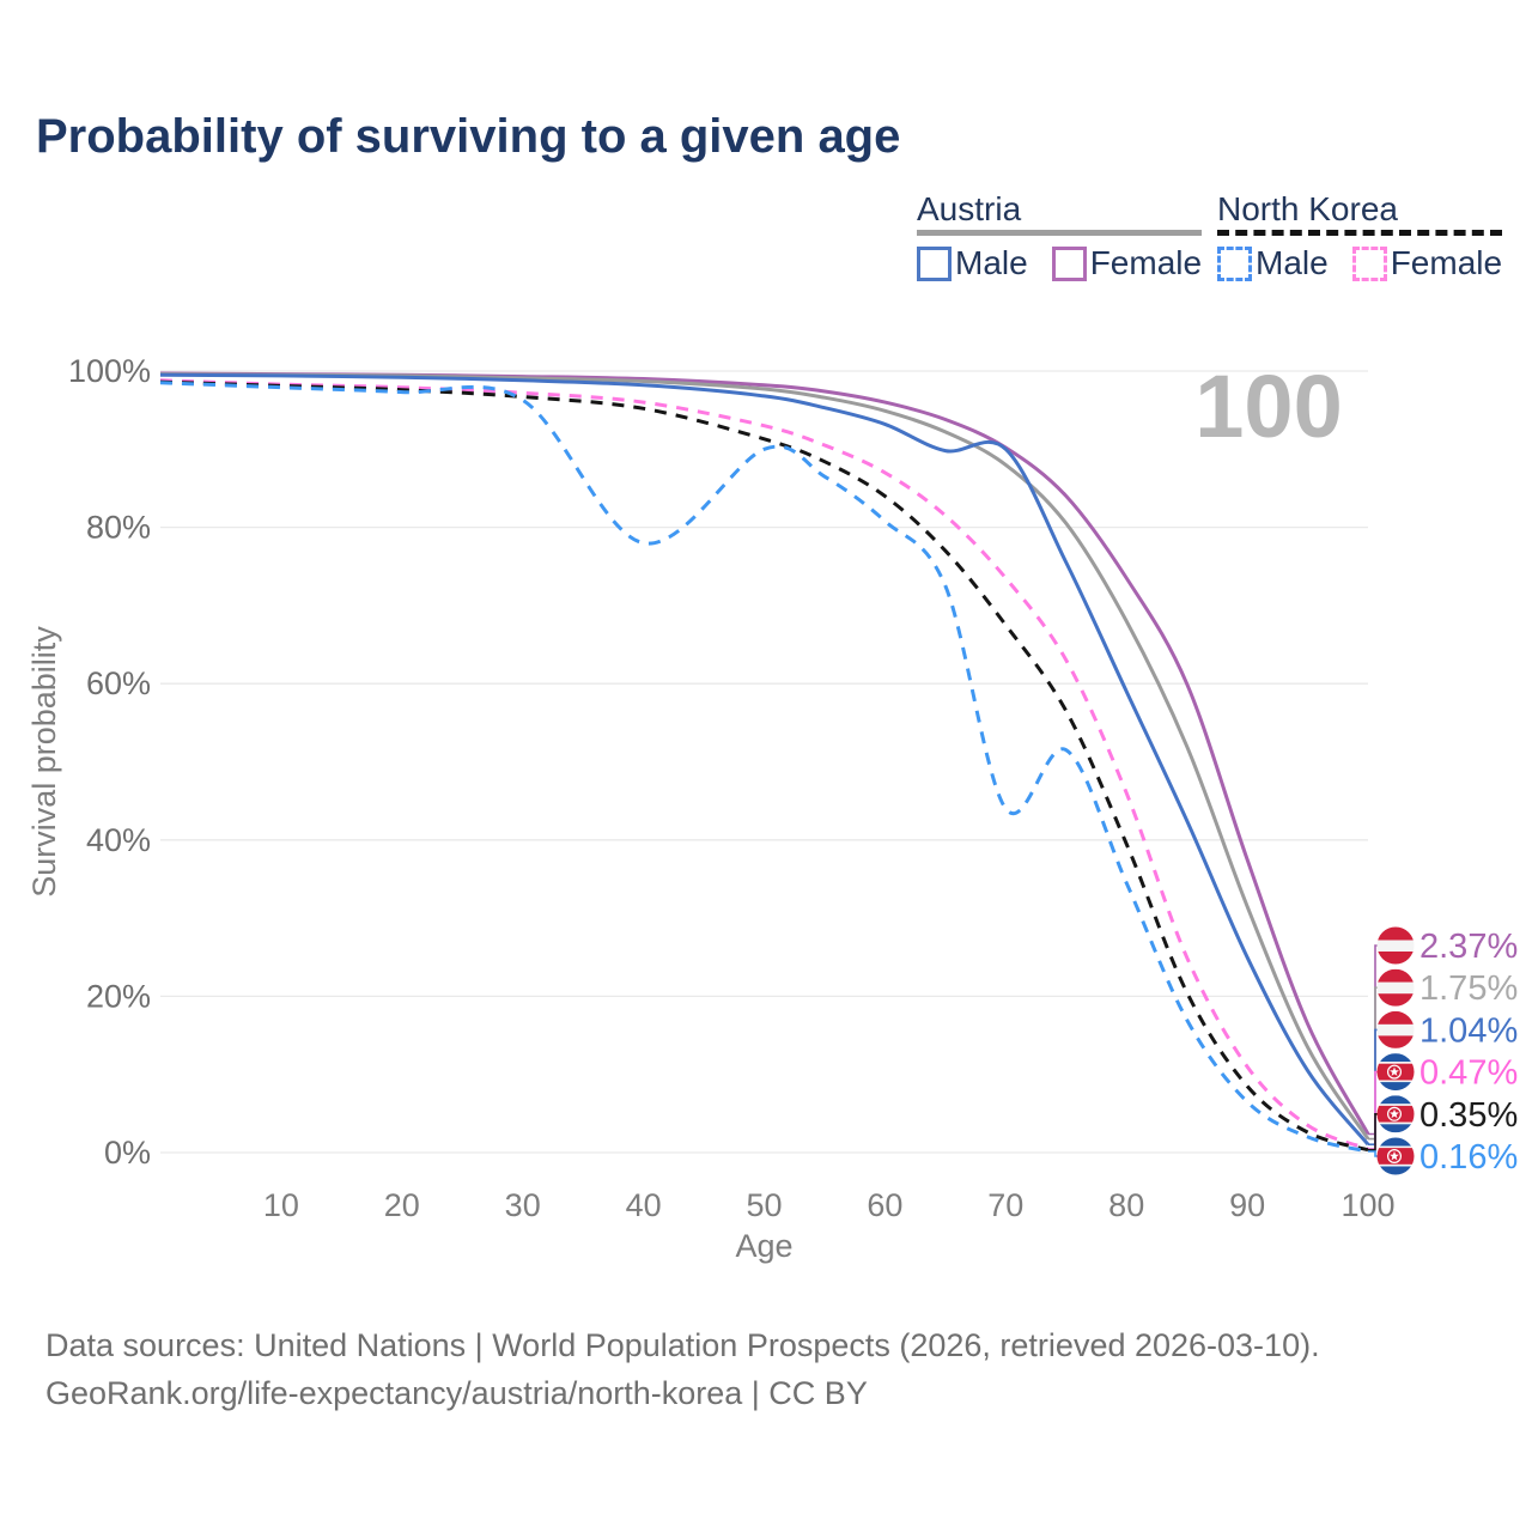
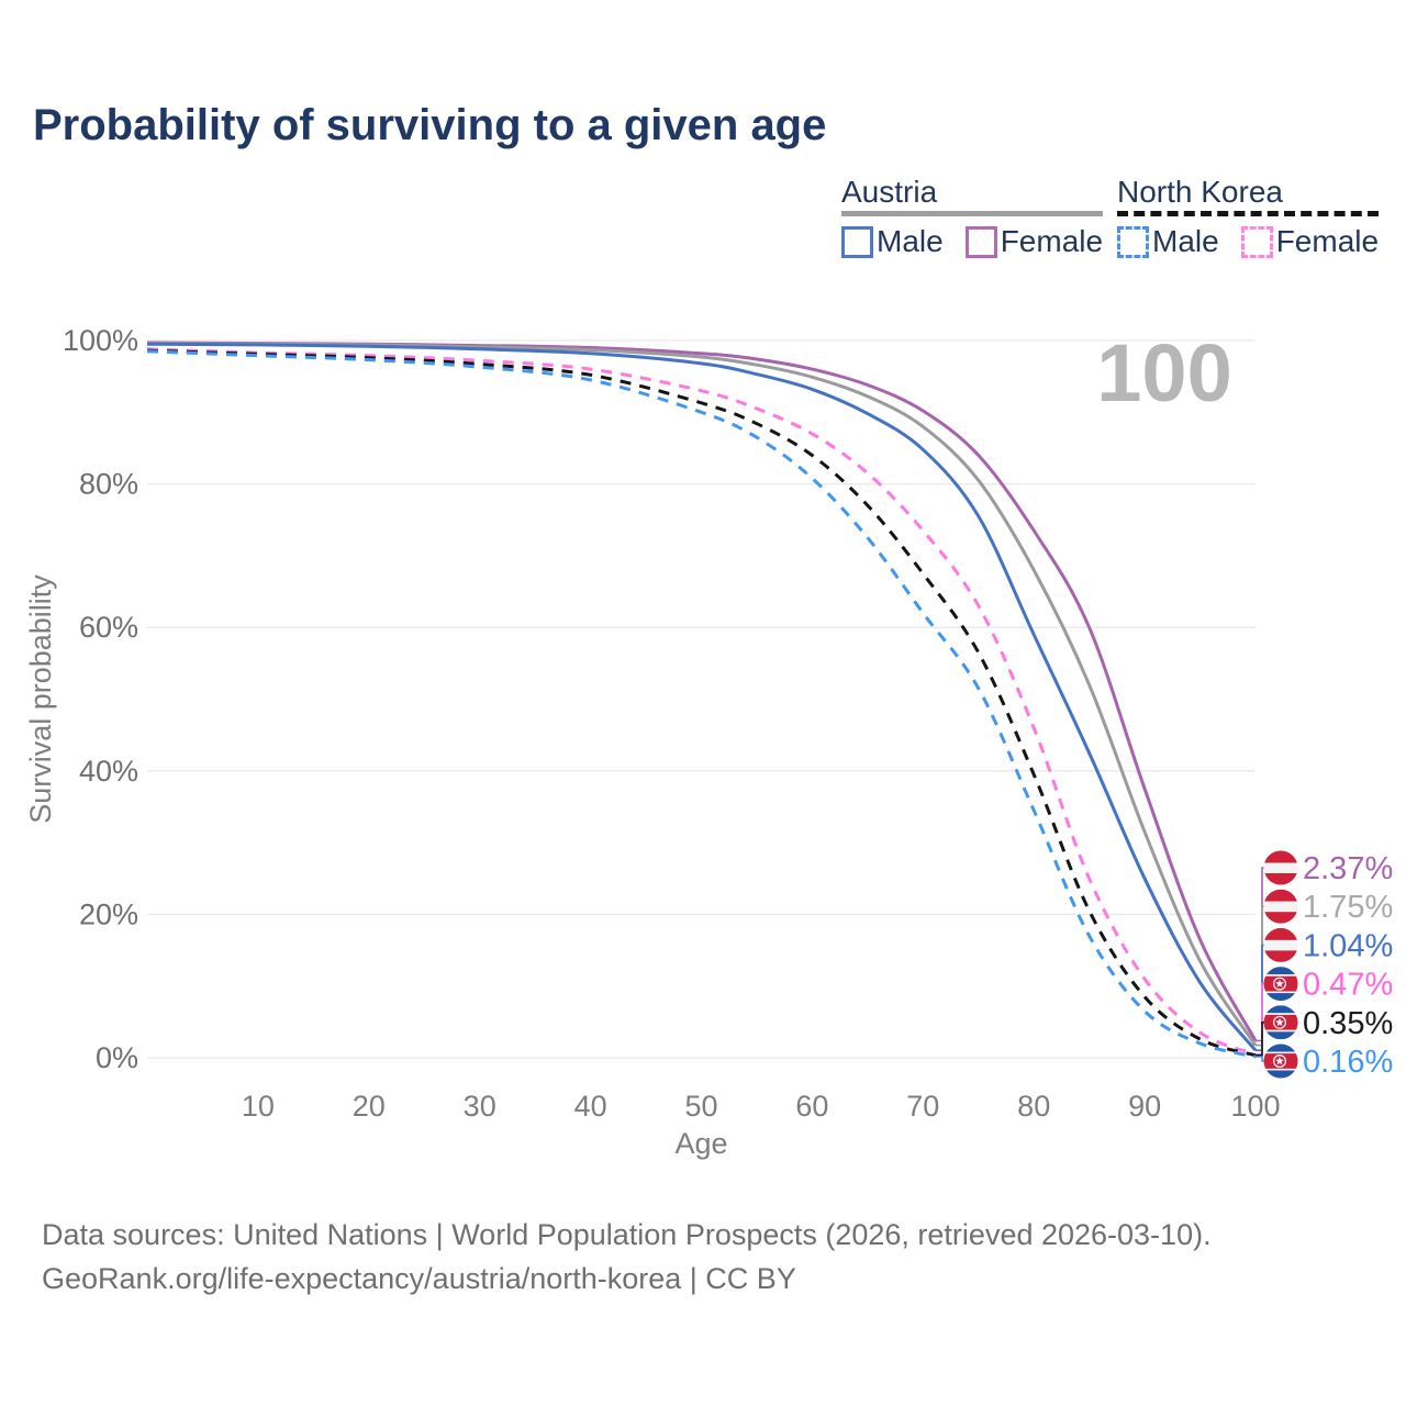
North Korea Male/40: 78% -> 94%
Austria Male/70: 90% -> 85%
North Korea Male/70: 44% -> 62%
